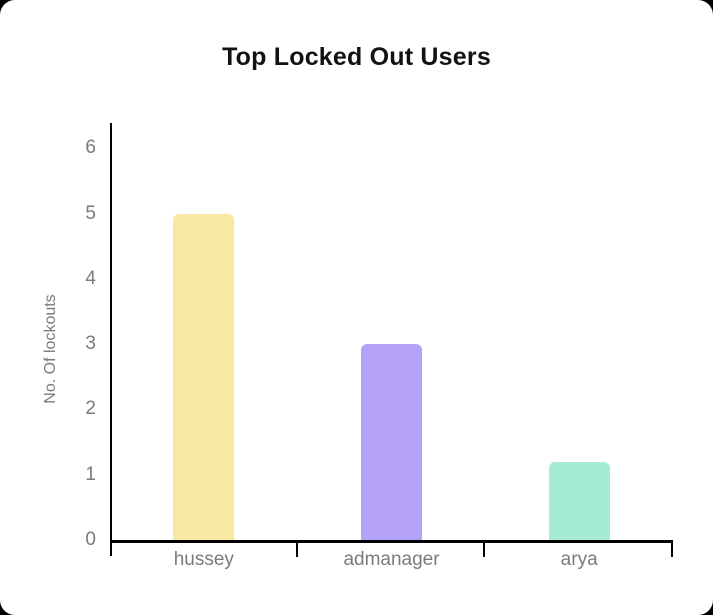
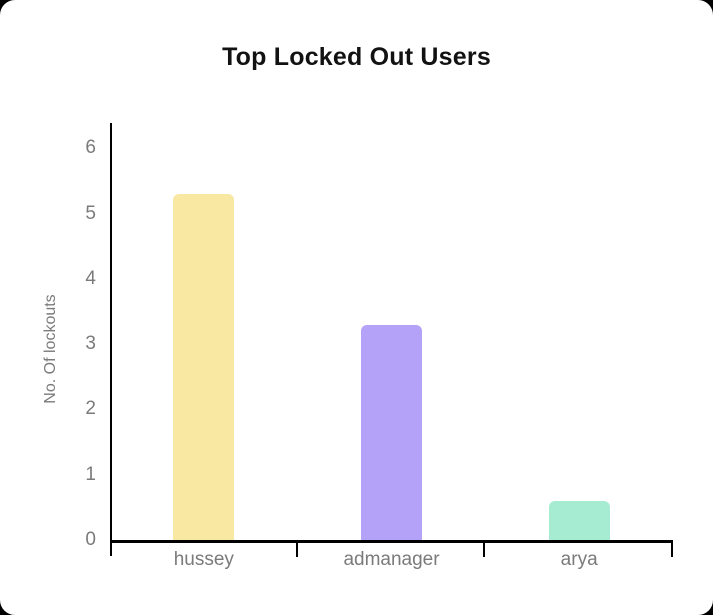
hussey: 5.0 -> 5.3
admanager: 3.0 -> 3.3
arya: 1.2 -> 0.6
